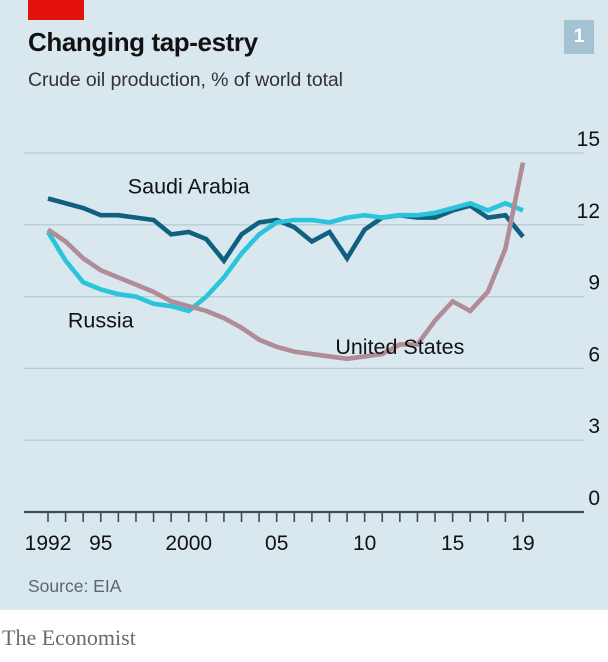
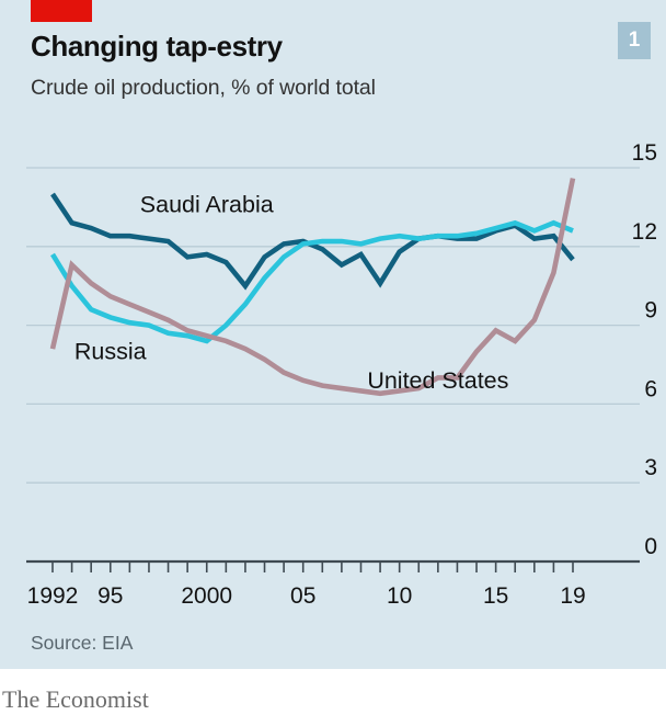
Saudi Arabia/1992: 13.1 -> 14.0
United States/1992: 11.8 -> 8.1
